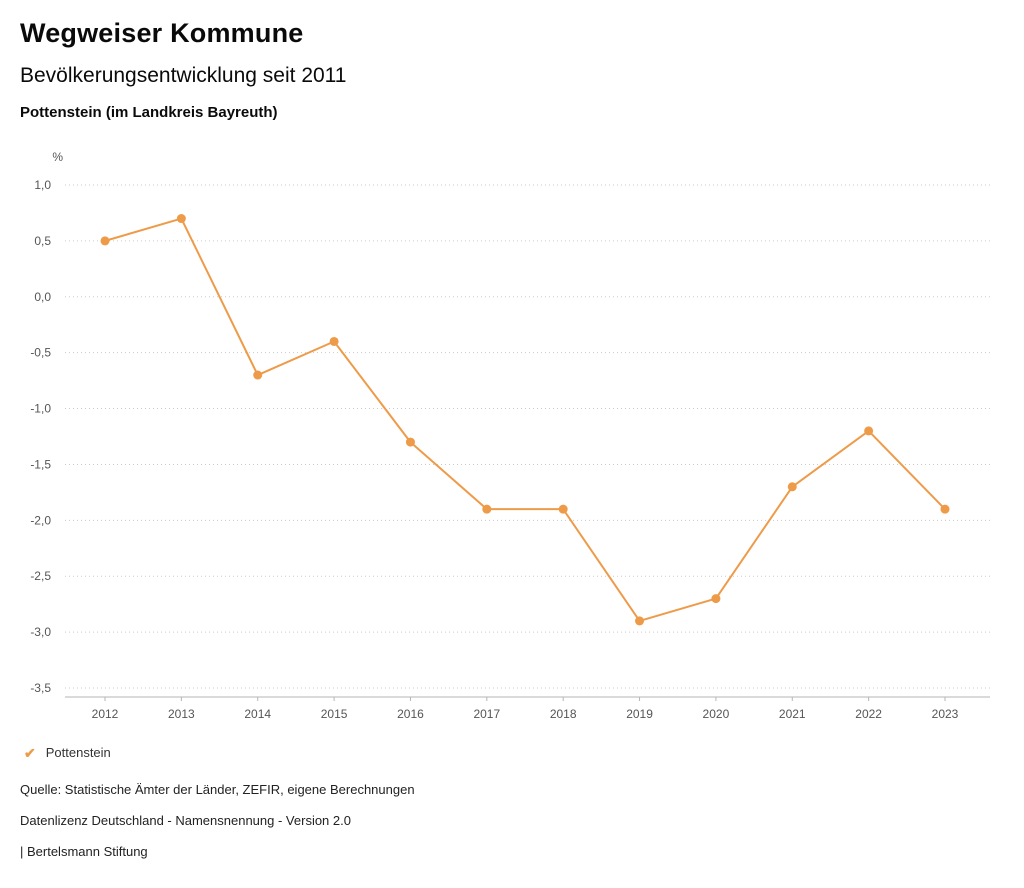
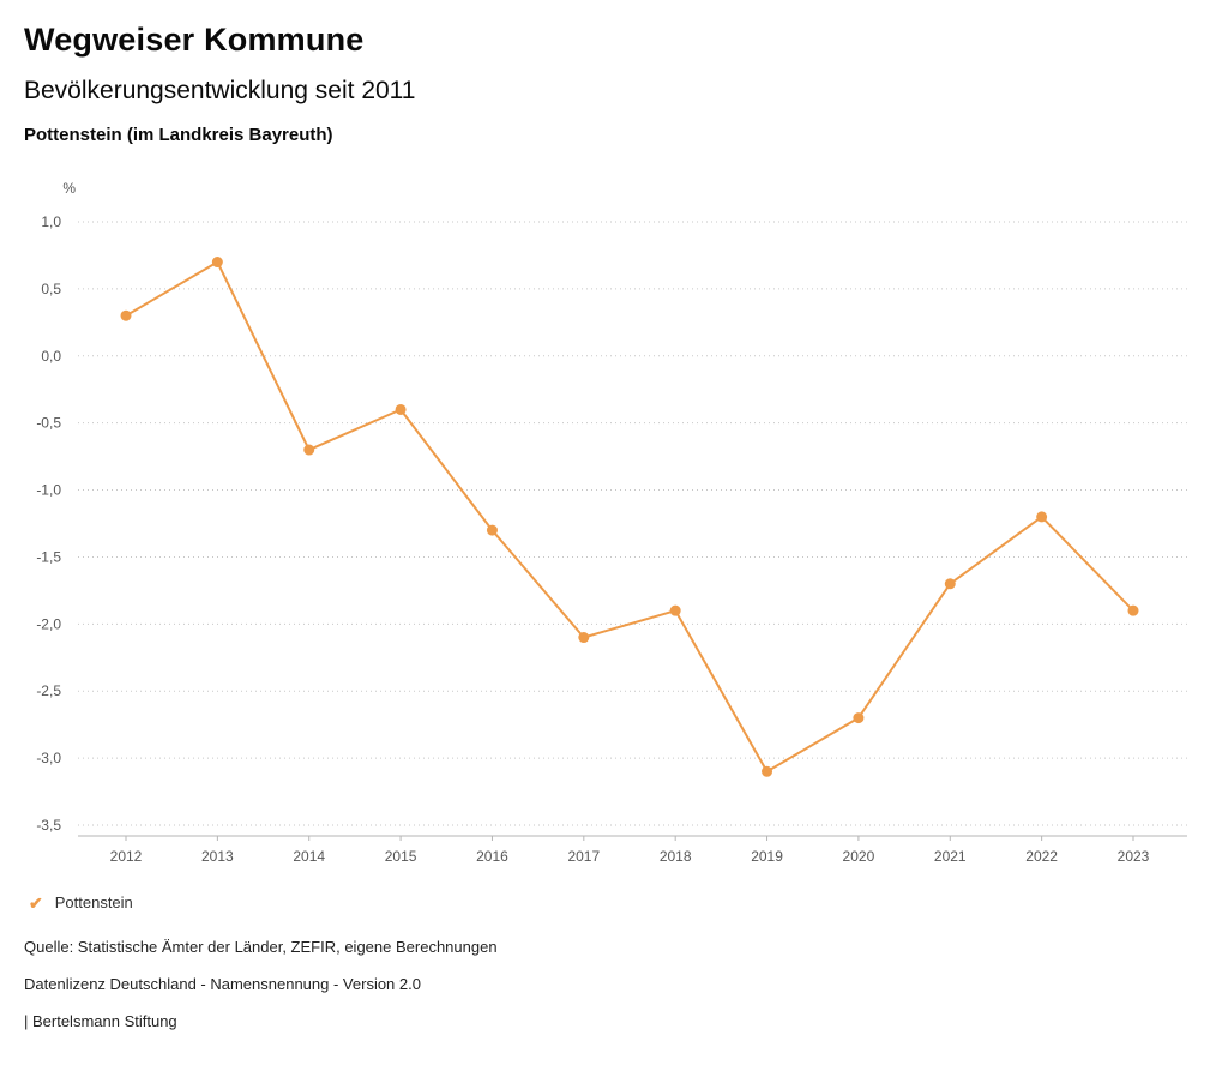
2012: 0,5 -> 0,3
2017: -1,9 -> -2,1
2019: -2,9 -> -3,1
